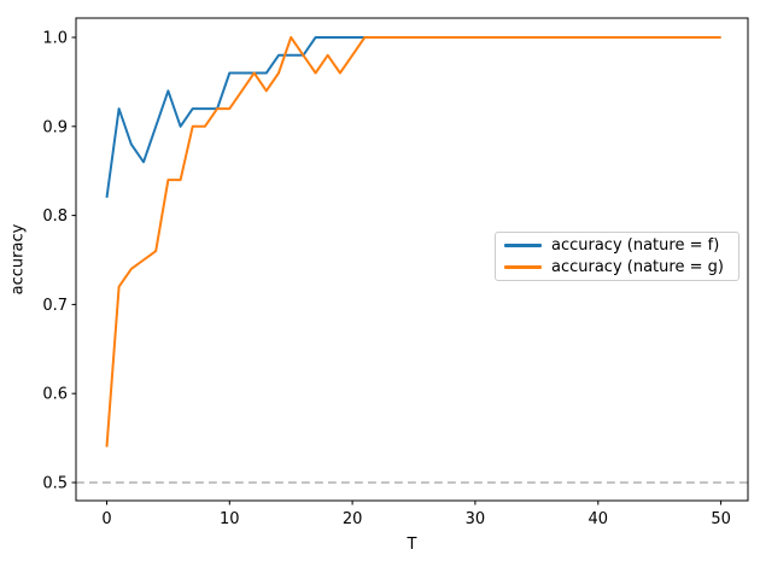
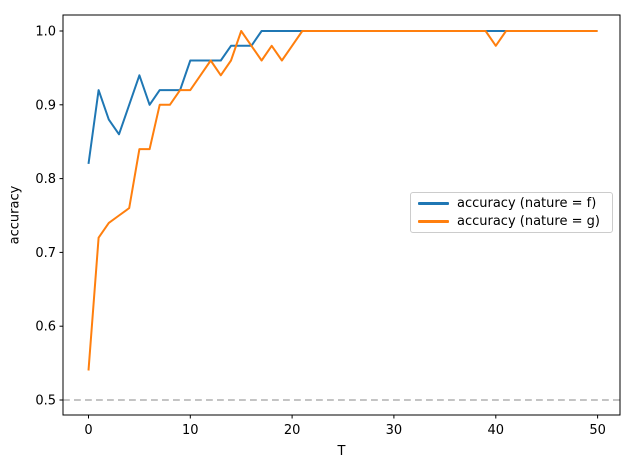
accuracy (nature = g)/40: 1.00 -> 0.98
